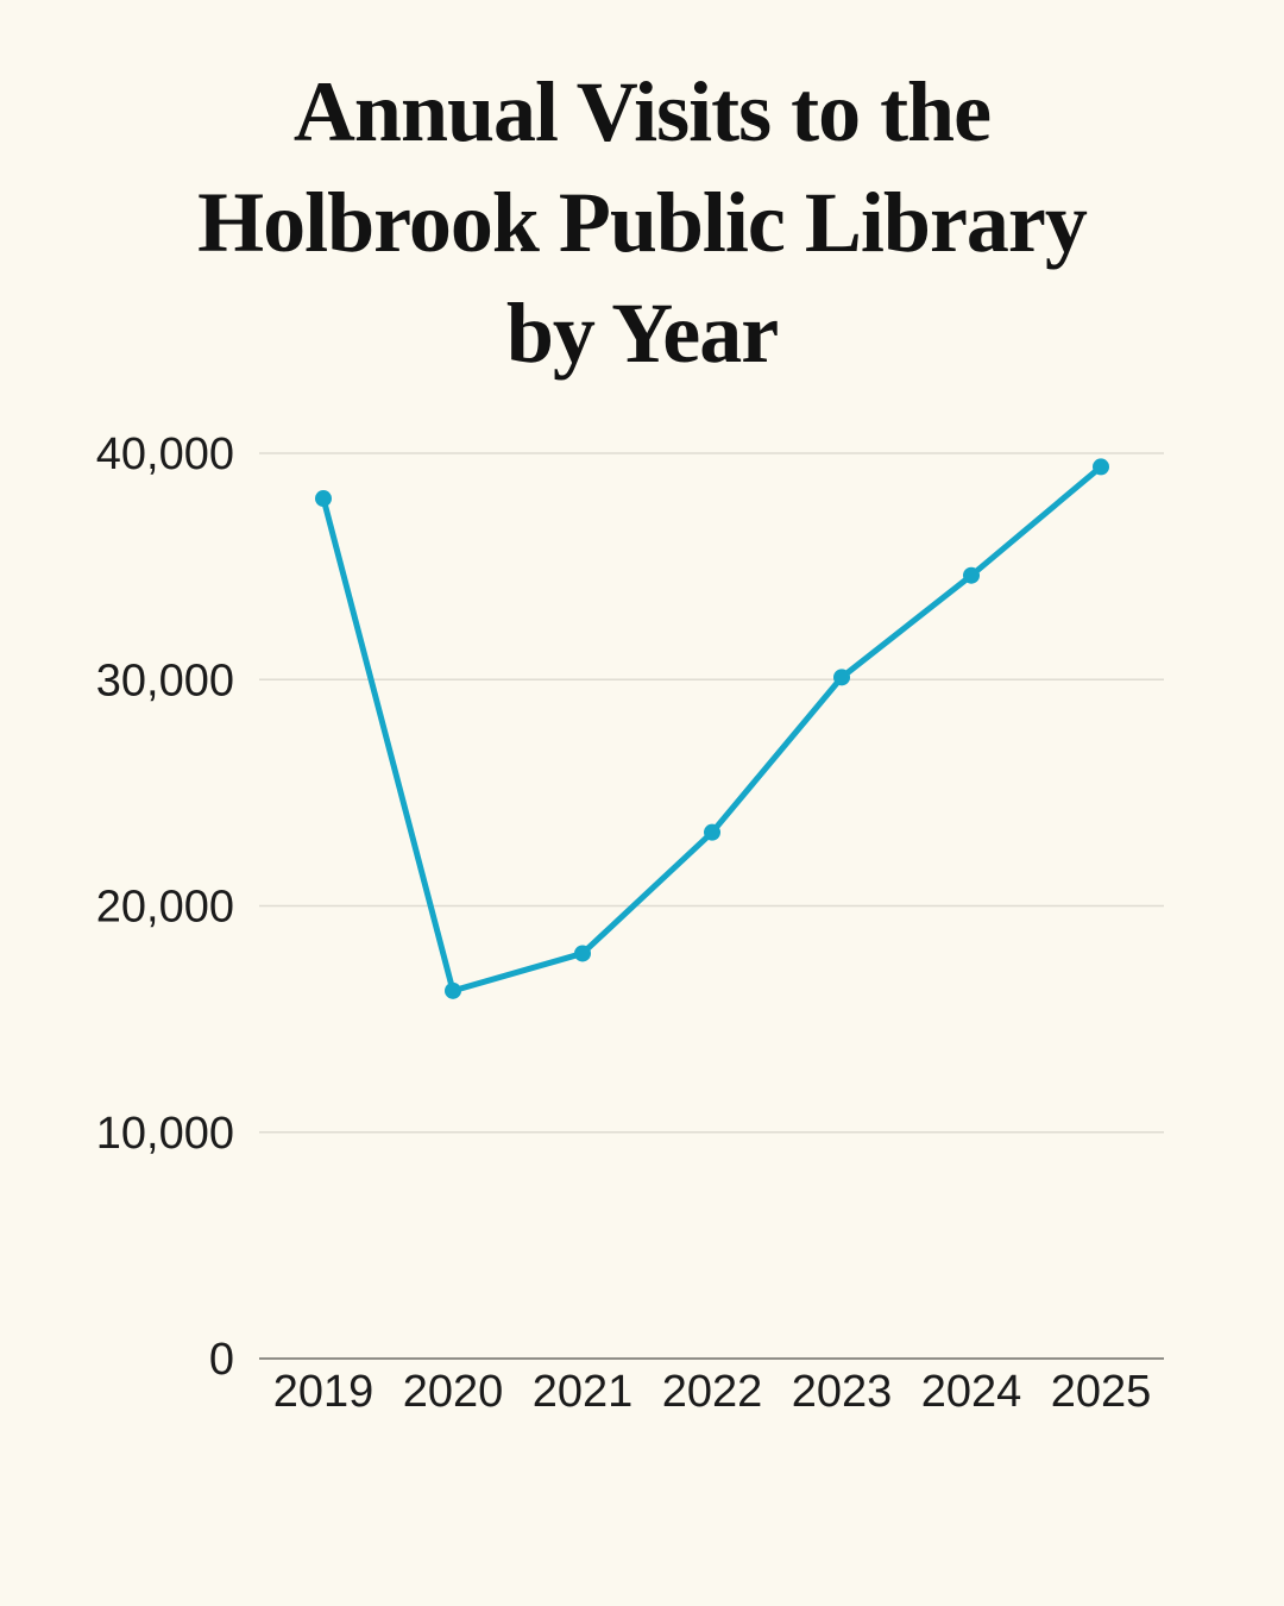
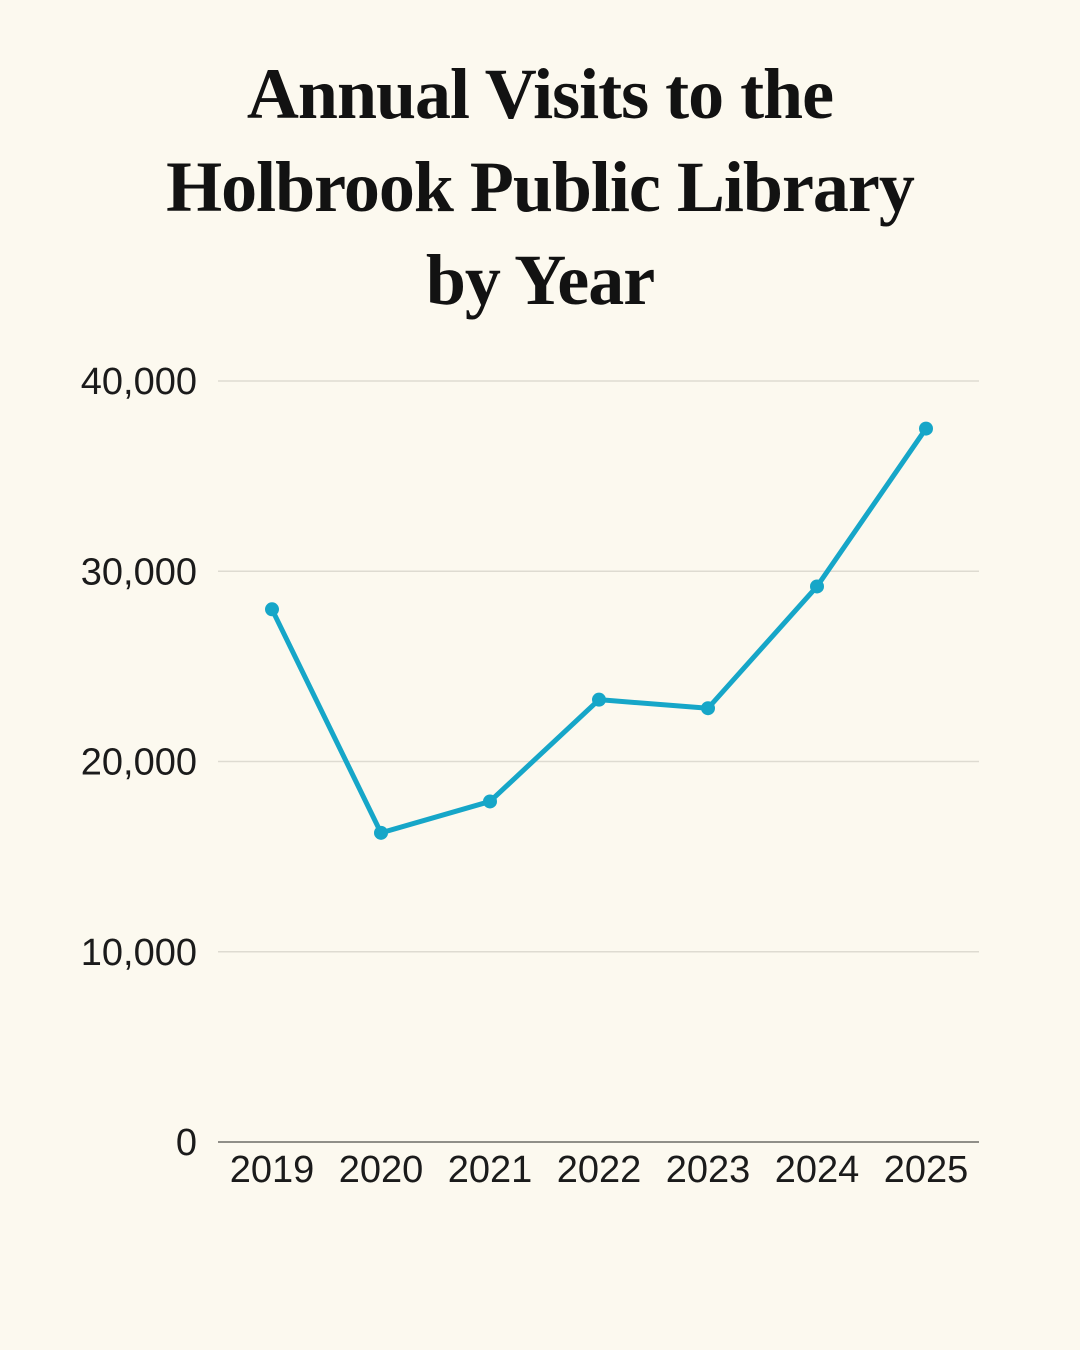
2019: 38000 -> 28000
2023: 30100 -> 22800
2024: 34600 -> 29200
2025: 39400 -> 37500
